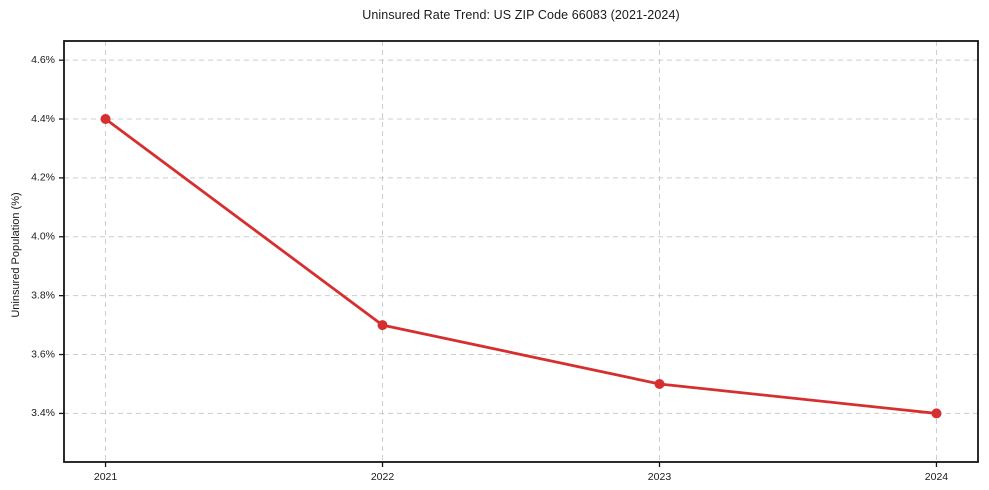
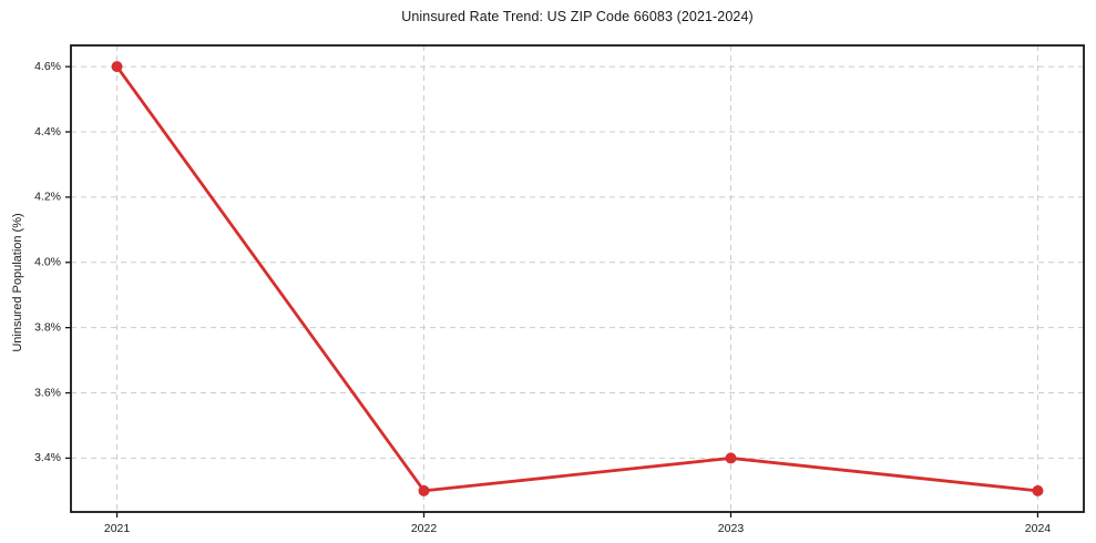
2021: 4.4% -> 4.6%
2022: 3.7% -> 3.3%
2023: 3.5% -> 3.4%
2024: 3.4% -> 3.3%
